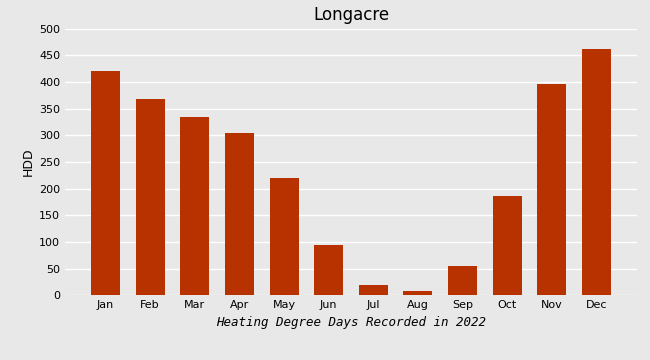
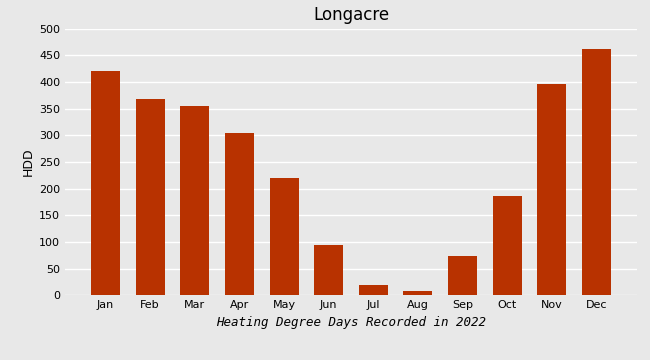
Mar: 335 -> 356
Sep: 55 -> 74
